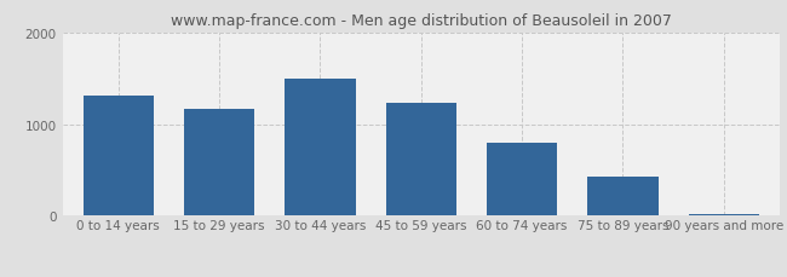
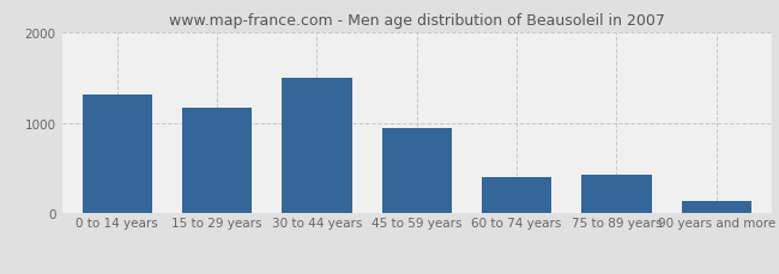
45 to 59 years: 1230 -> 940
60 to 74 years: 790 -> 400
90 years and more: 20 -> 140
